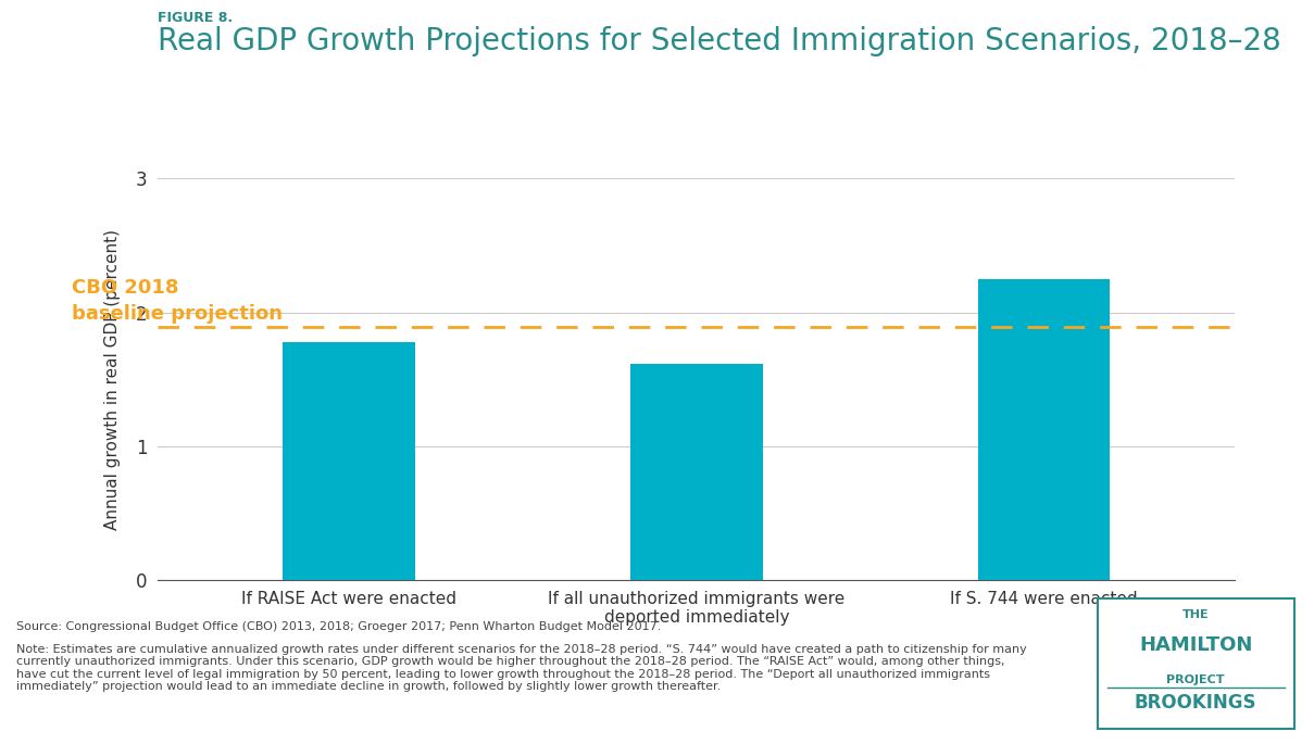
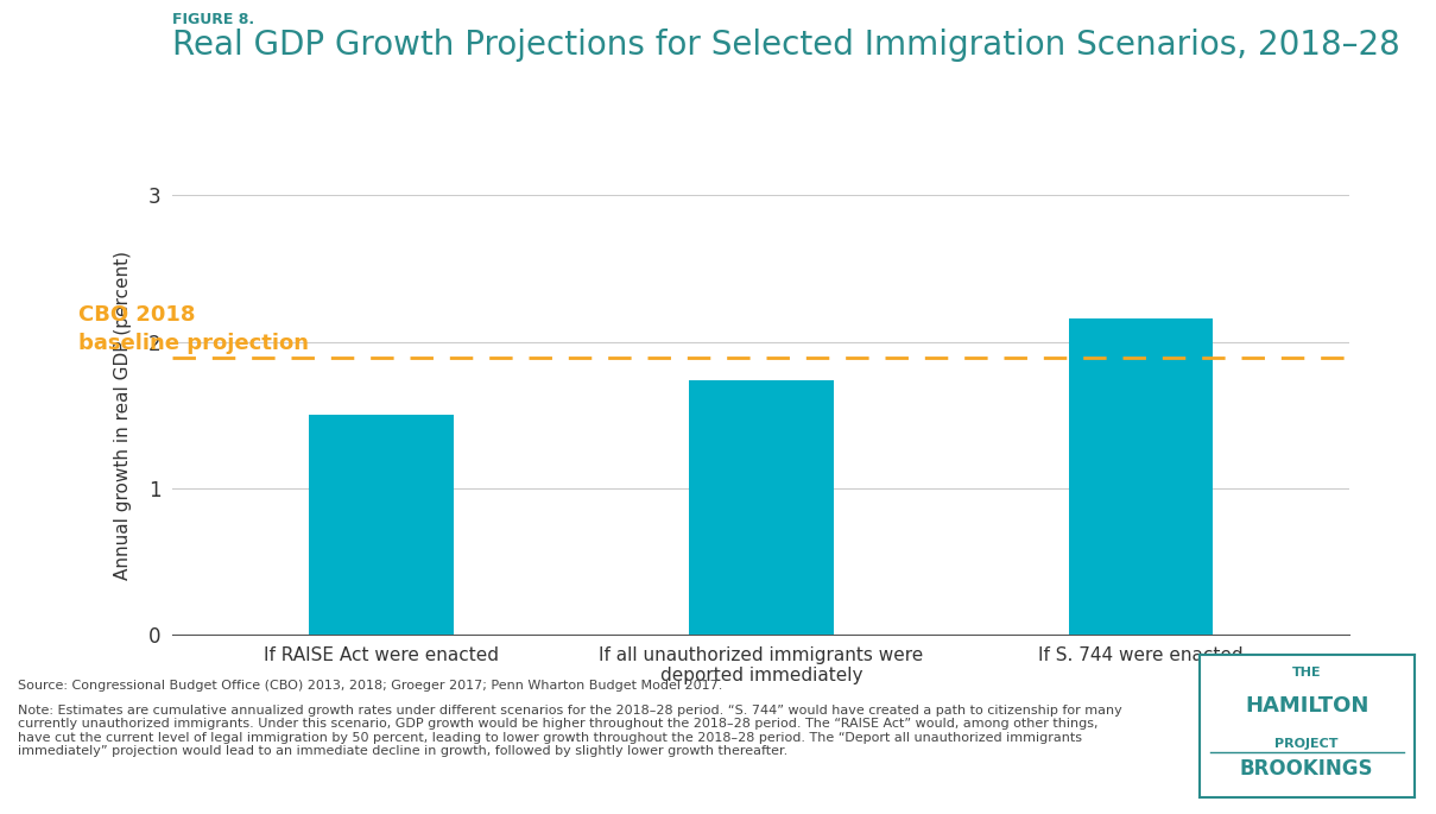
If RAISE Act were enacted: 1.78 -> 1.50
If all unauthorized immigrants were deported immediately: 1.62 -> 1.74
If S. 744 were enacted: 2.25 -> 2.16
